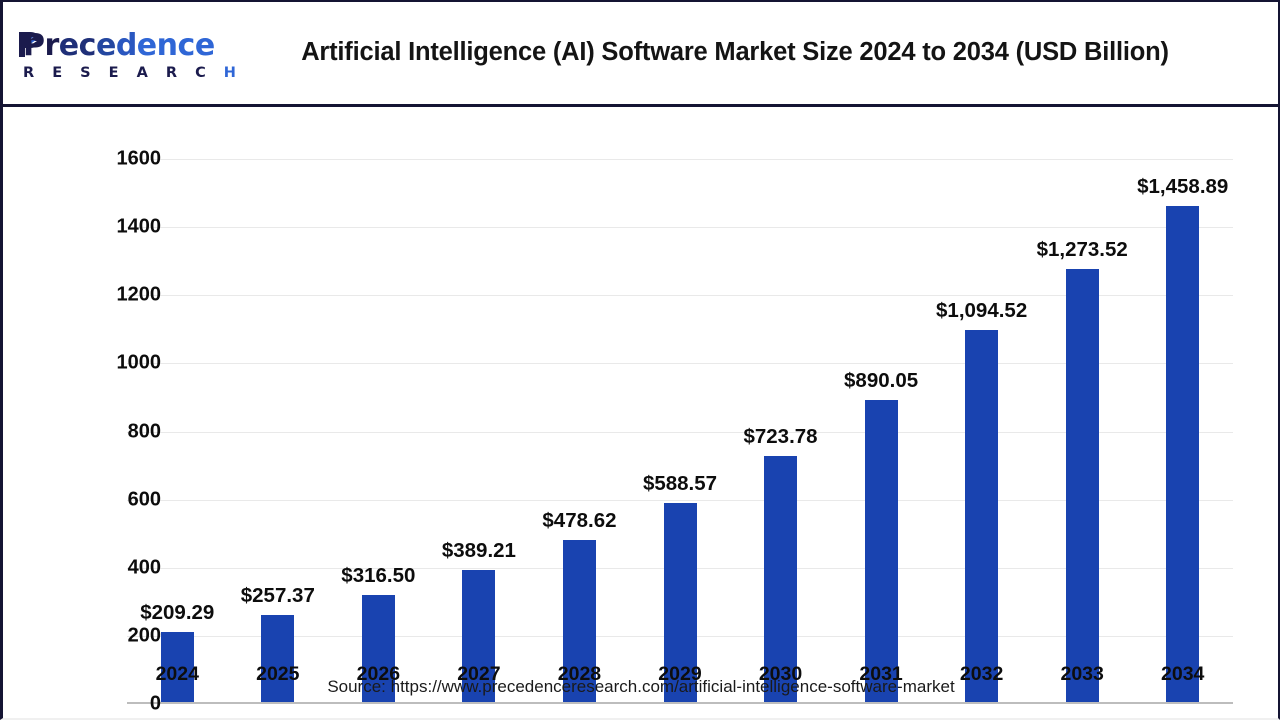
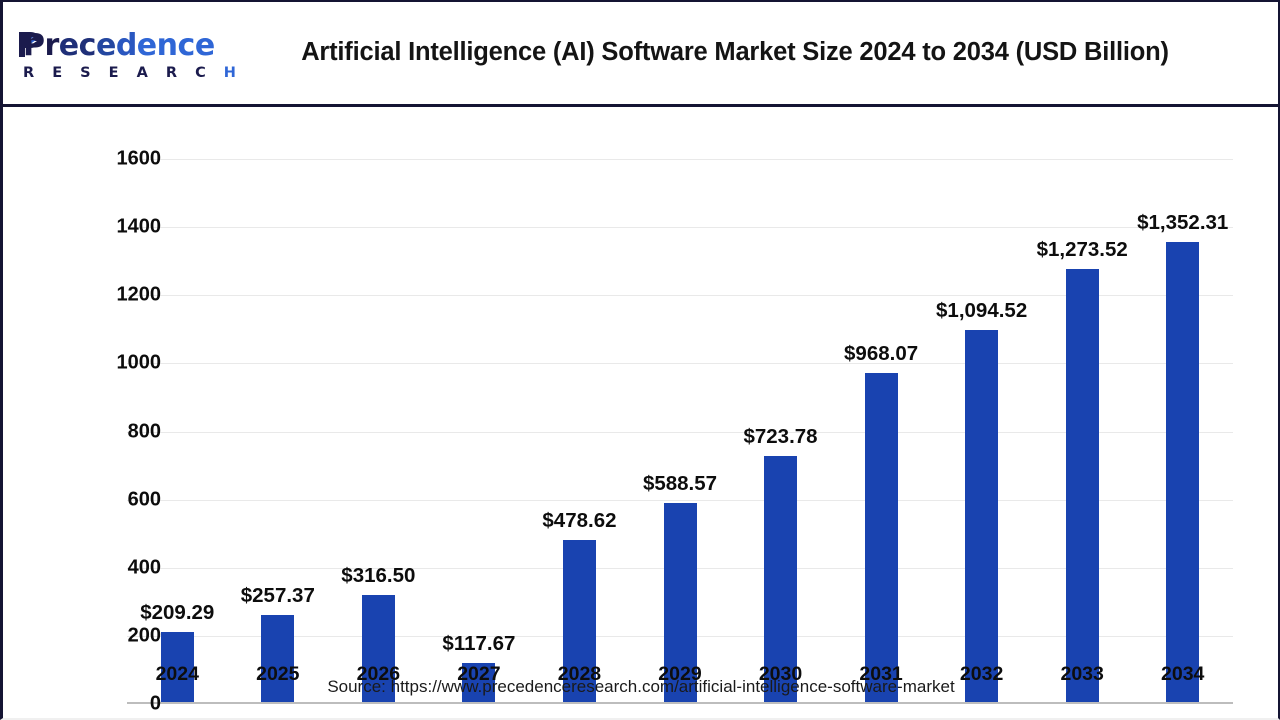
2027: $389.21 -> $117.67
2031: $890.05 -> $968.07
2034: $1,458.89 -> $1,352.31
